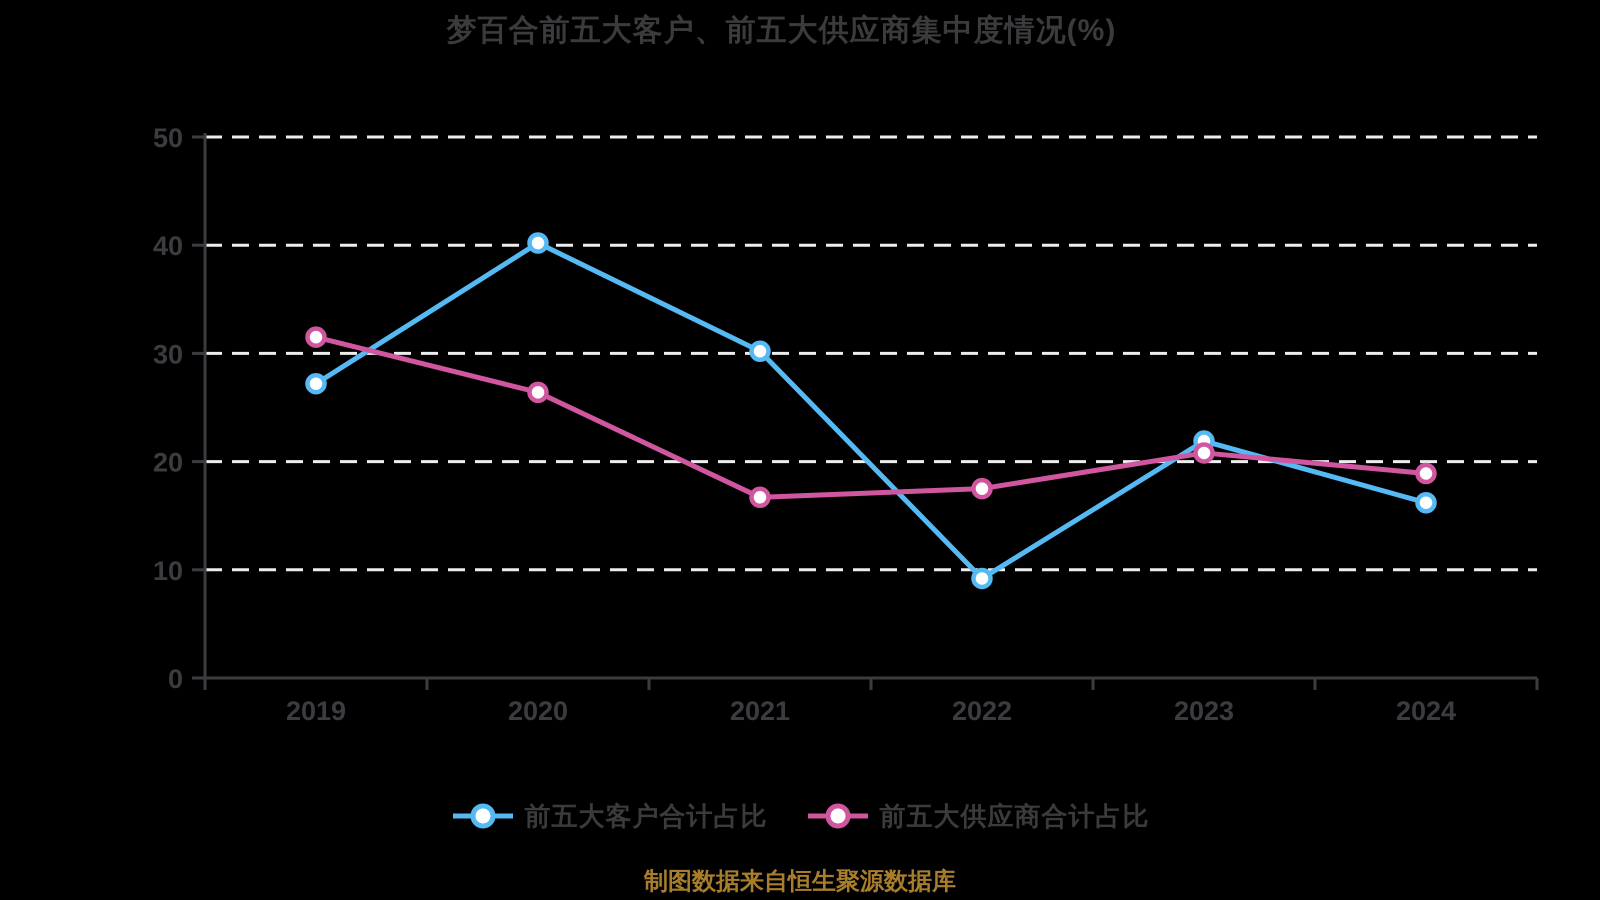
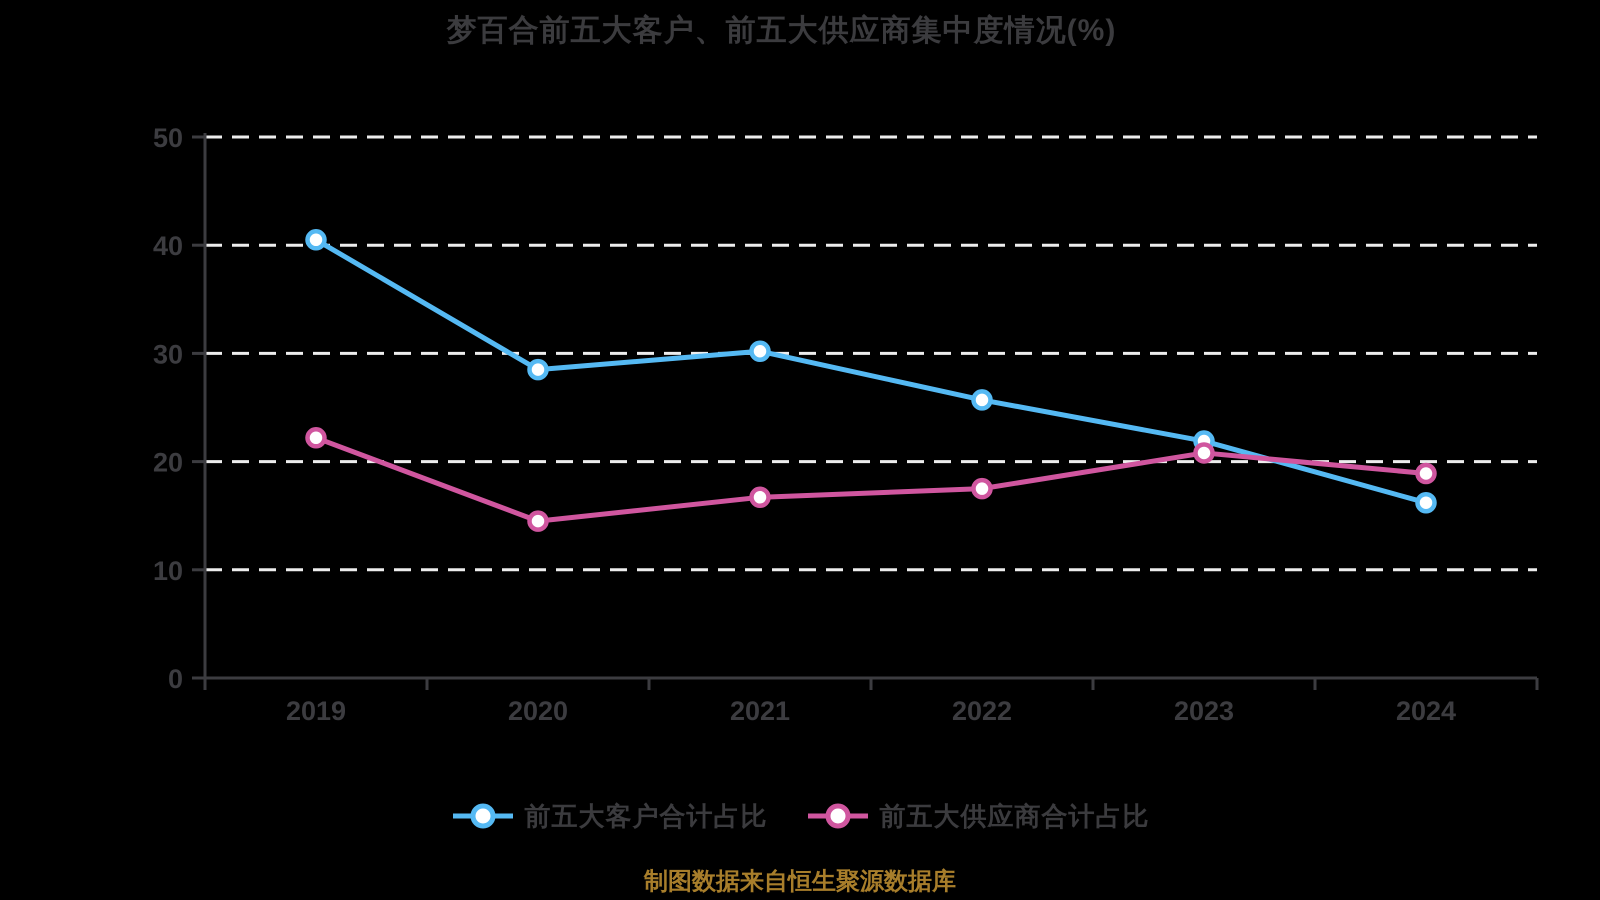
前五大客户合计占比/2019: 27.2 -> 40.5
前五大供应商合计占比/2019: 31.5 -> 22.2
前五大客户合计占比/2020: 40.2 -> 28.5
前五大供应商合计占比/2020: 26.4 -> 14.5
前五大客户合计占比/2022: 9.2 -> 25.7
